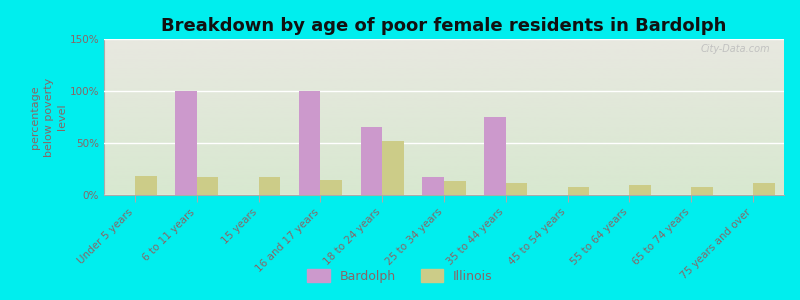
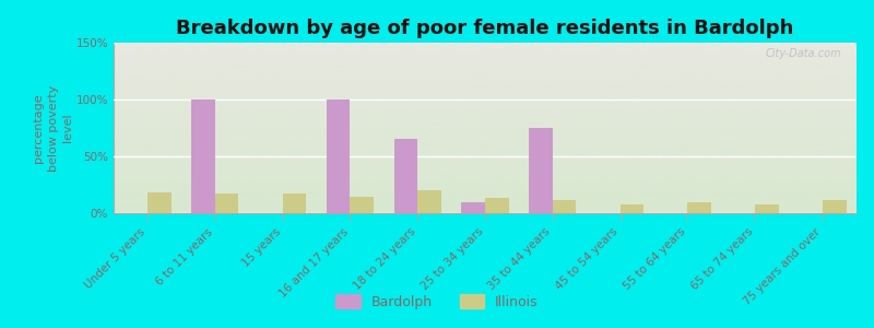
Illinois/18 to 24 years: 52% -> 20%
Bardolph/25 to 34 years: 17% -> 10%
